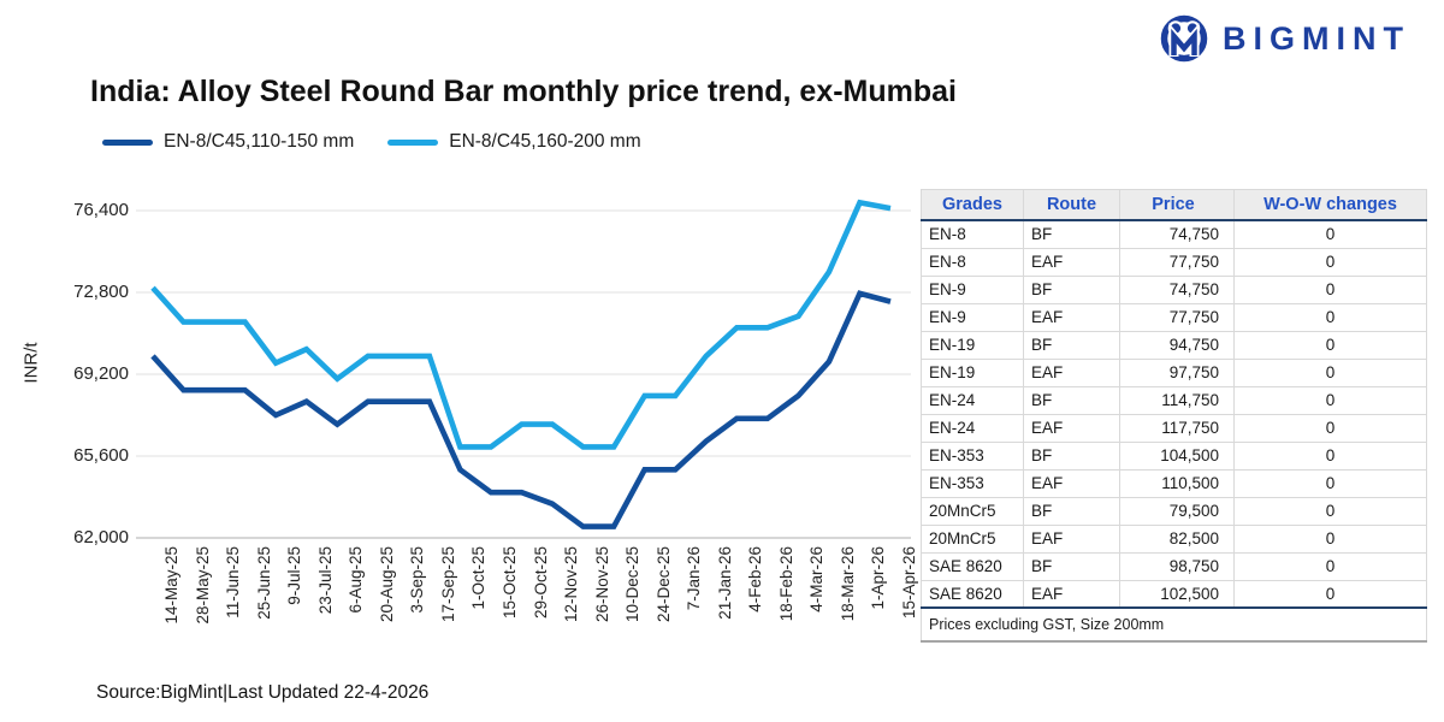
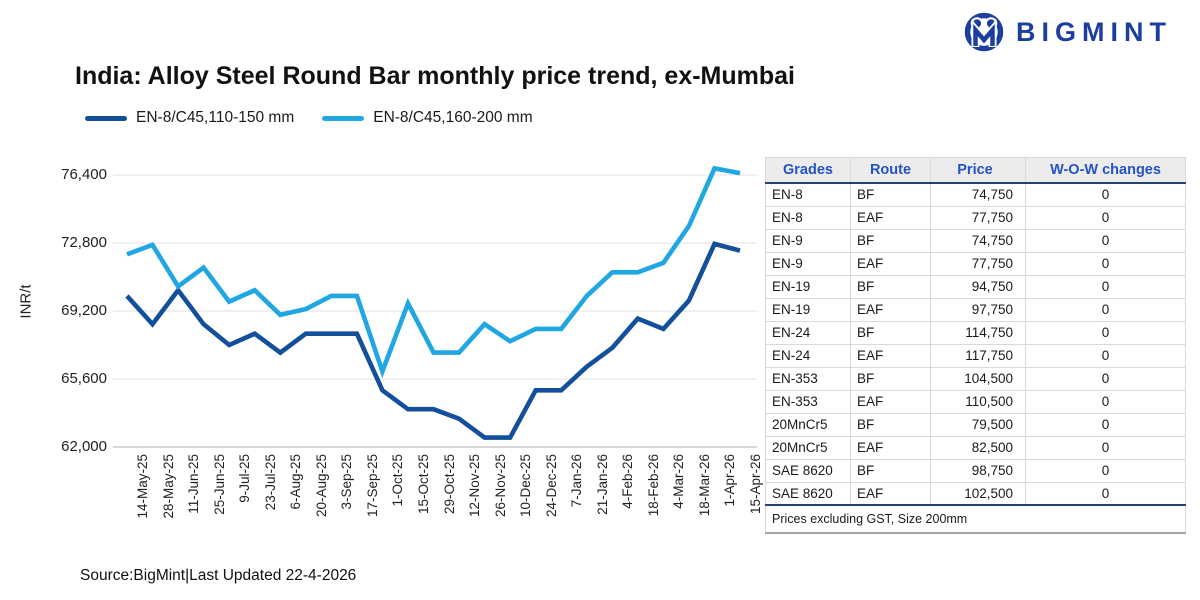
EN-8/C45,160-200 mm/14-May-25: 73000 -> 72200
EN-8/C45,160-200 mm/28-May-25: 71500 -> 72700
EN-8/C45,110-150 mm/11-Jun-25: 68500 -> 70300
EN-8/C45,160-200 mm/11-Jun-25: 71500 -> 70500
EN-8/C45,160-200 mm/20-Aug-25: 70000 -> 69300
EN-8/C45,160-200 mm/15-Oct-25: 66000 -> 69600
EN-8/C45,160-200 mm/26-Nov-25: 66000 -> 68500
EN-8/C45,160-200 mm/10-Dec-25: 66000 -> 67600
EN-8/C45,110-150 mm/18-Feb-26: 67200 -> 68800
